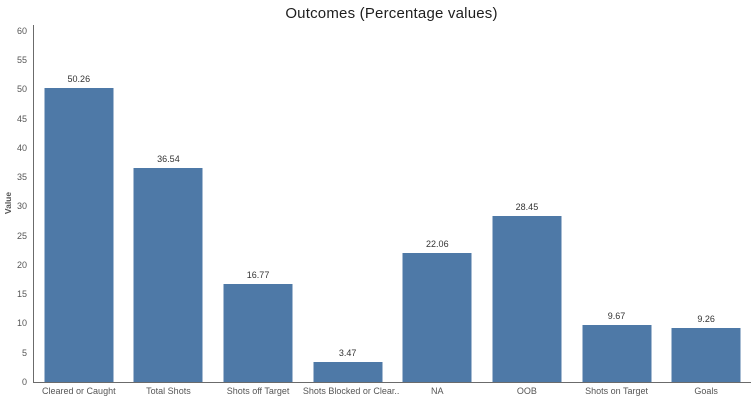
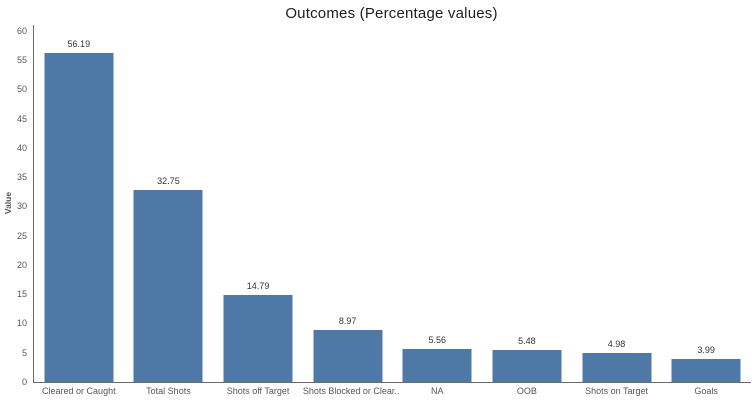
Cleared or Caught: 50.26 -> 56.19
Total Shots: 36.54 -> 32.75
Shots off Target: 16.77 -> 14.79
Shots Blocked or Clear..: 3.47 -> 8.97
NA: 22.06 -> 5.56
OOB: 28.45 -> 5.48
Shots on Target: 9.67 -> 4.98
Goals: 9.26 -> 3.99
